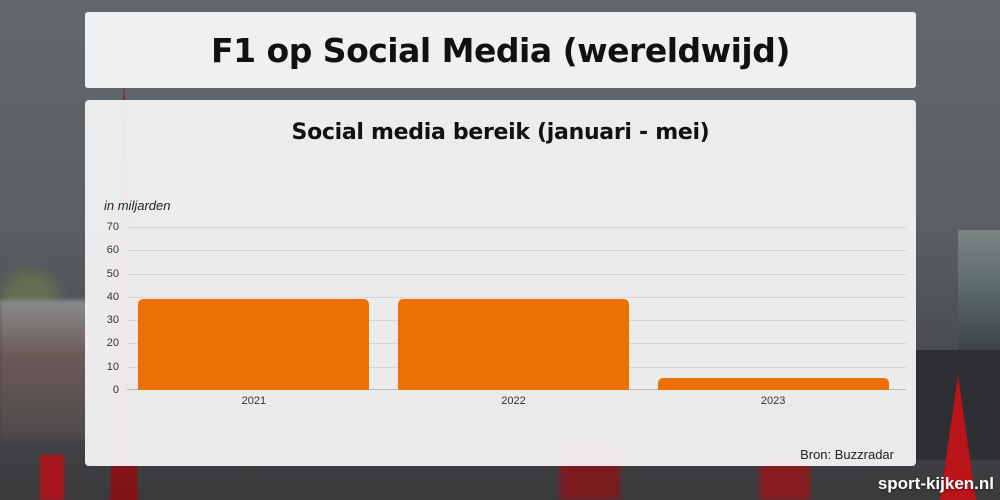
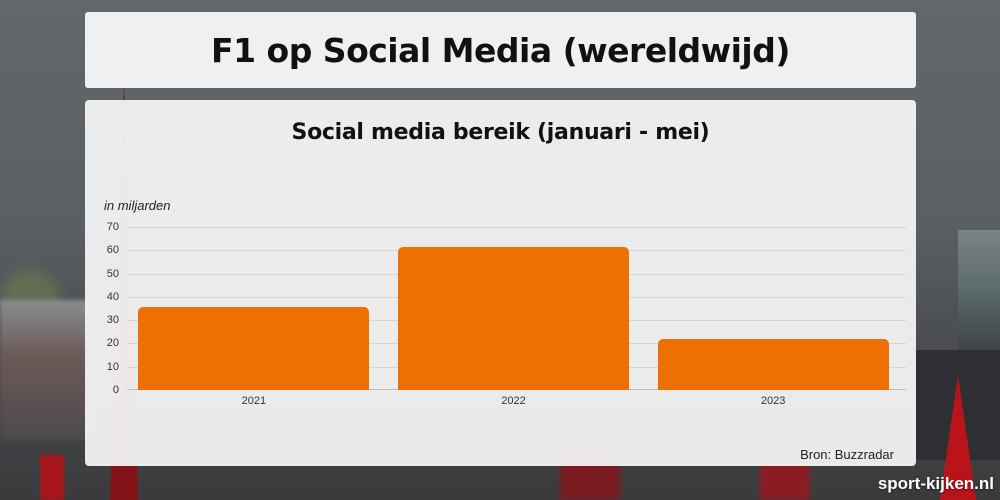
2021: 39 -> 36
2022: 39 -> 62
2023: 5 -> 22
